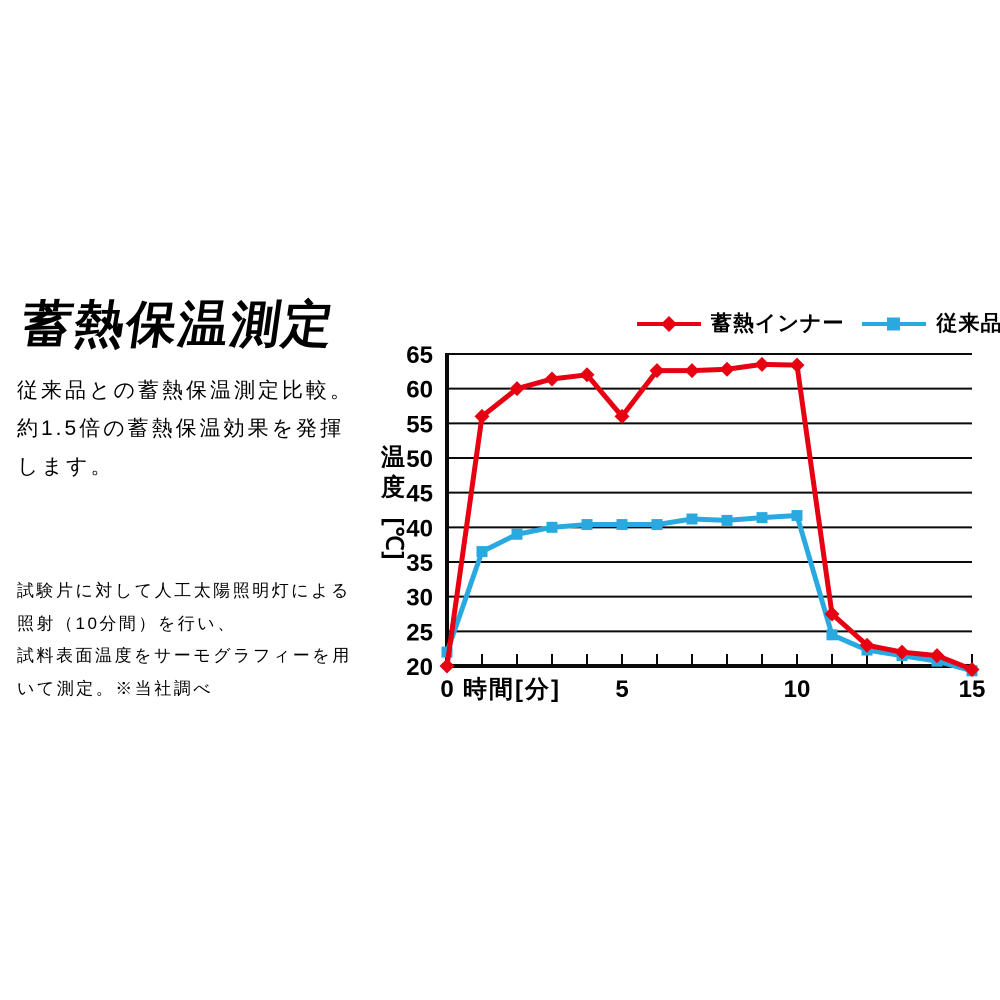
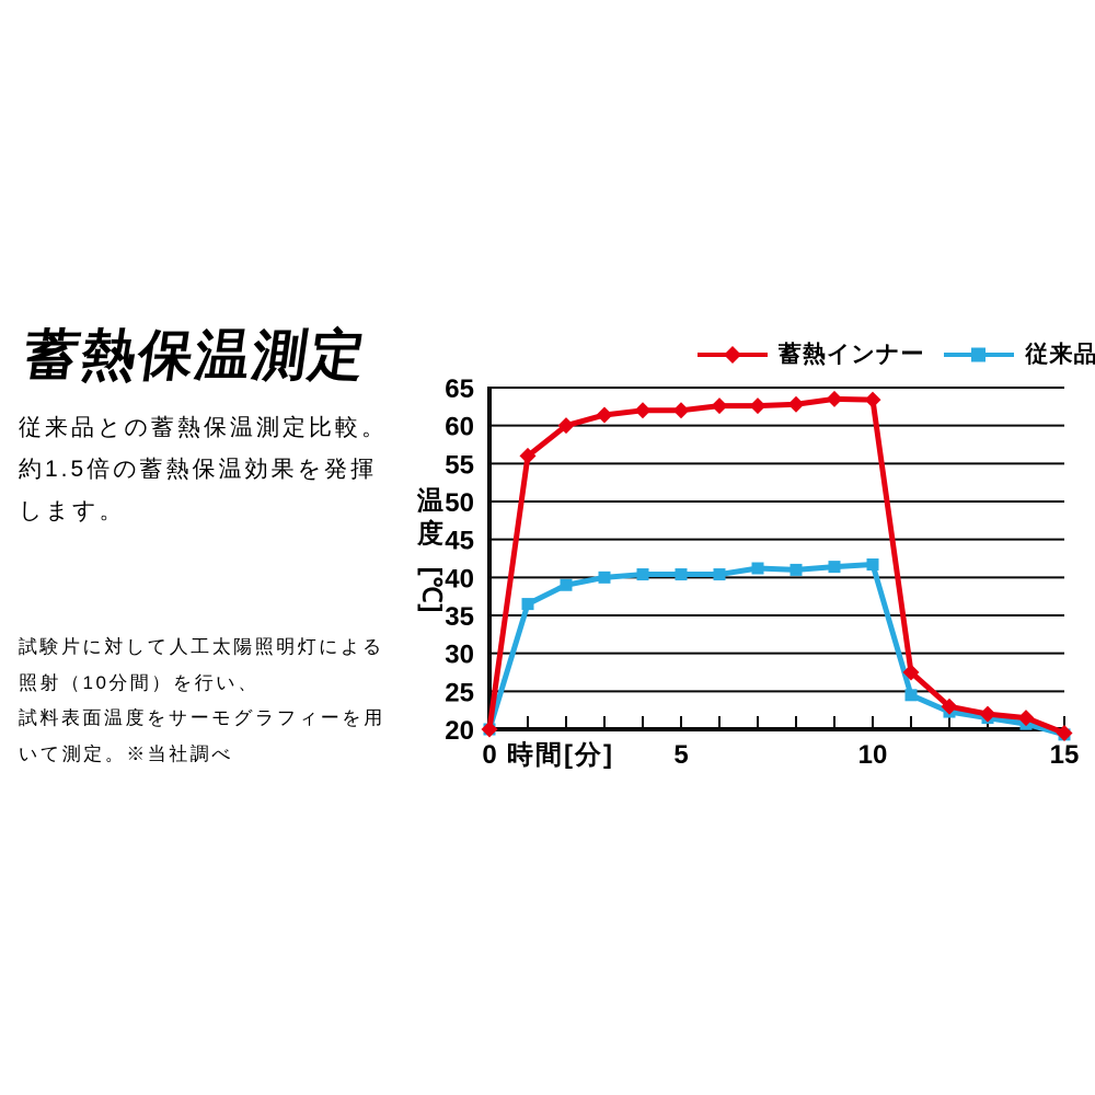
従来品/0: 22 -> 20
蓄熱インナー/5: 56 -> 62
